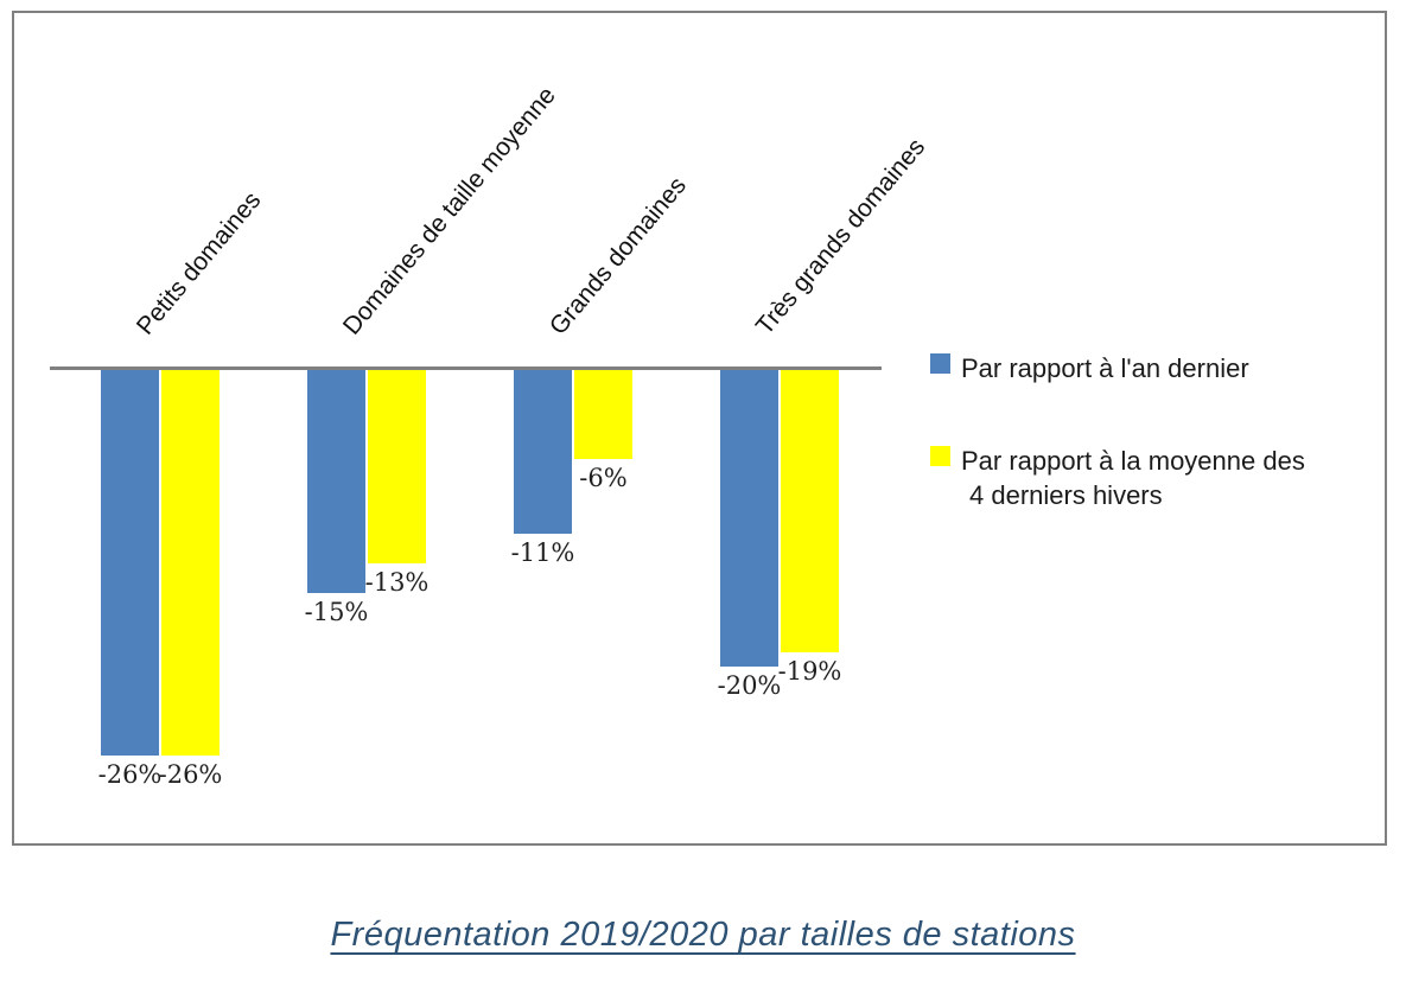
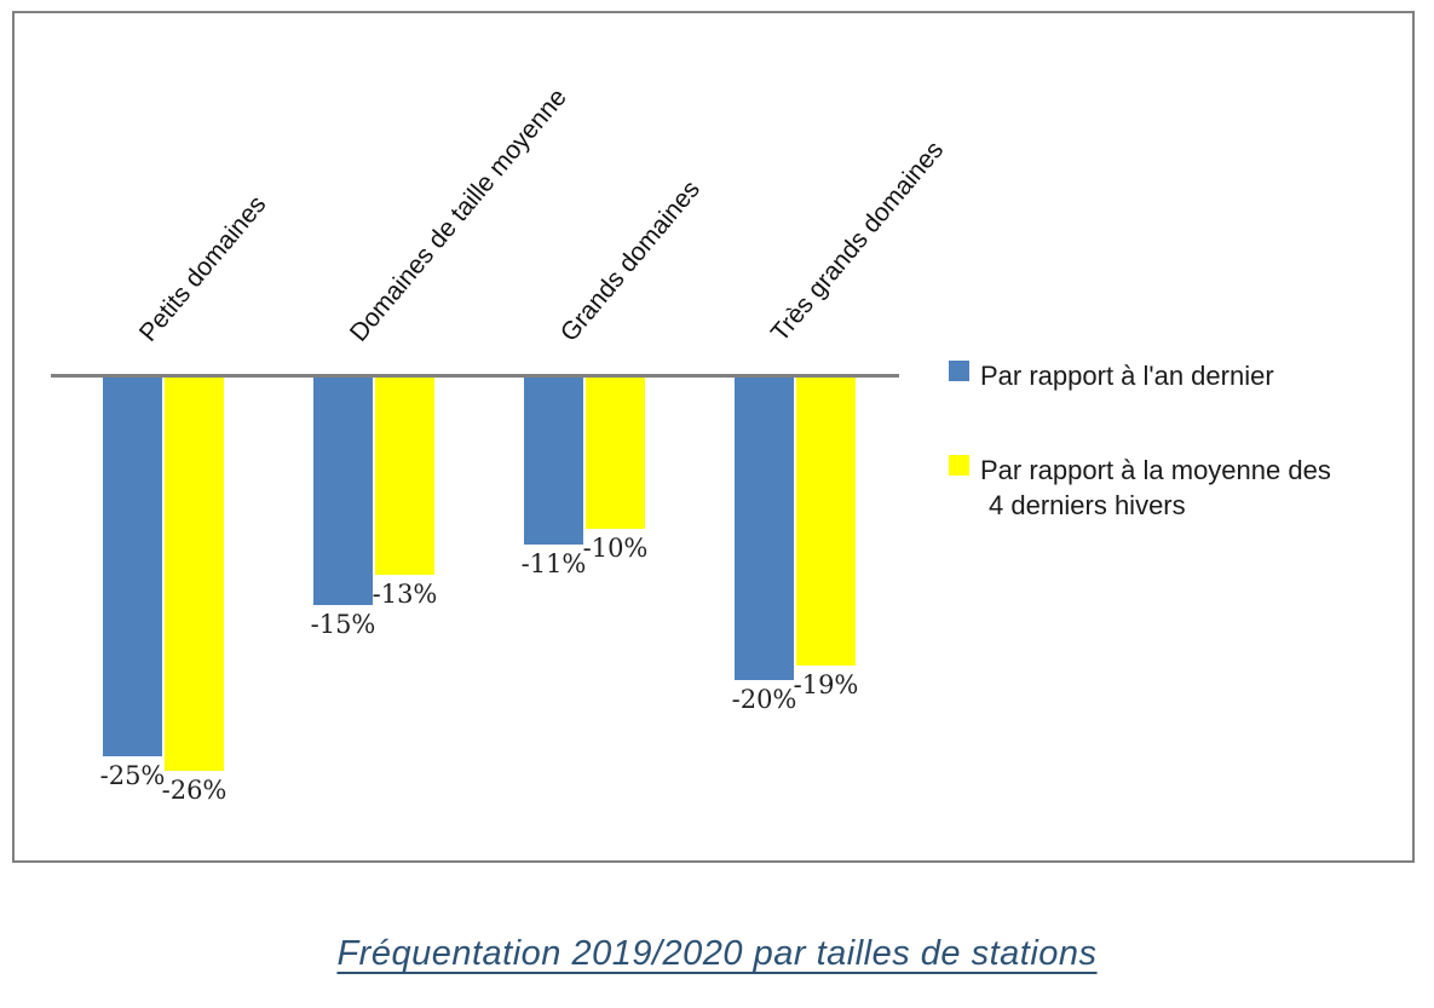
Par rapport à l'an dernier/Petits domaines: -26% -> -25%
Par rapport à la moyenne des 4 derniers hivers/Grands domaines: -6% -> -10%
